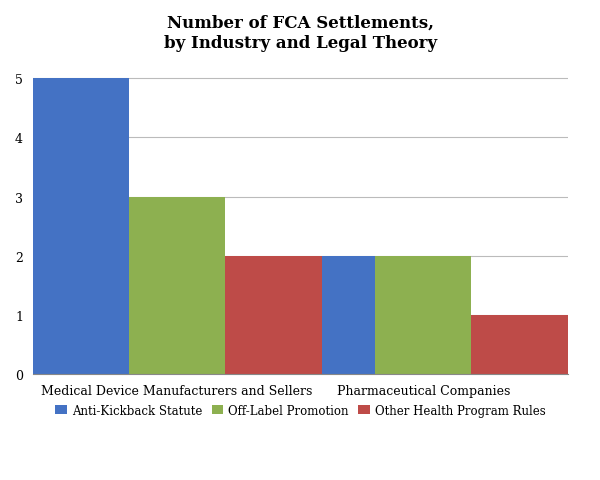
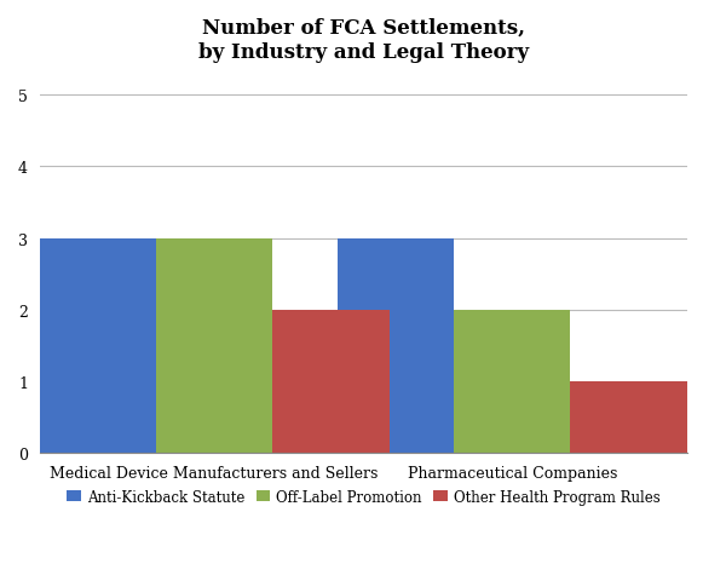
Anti-Kickback Statute/Medical Device Manufacturers and Sellers: 5 -> 3
Anti-Kickback Statute/Pharmaceutical Companies: 2 -> 3
